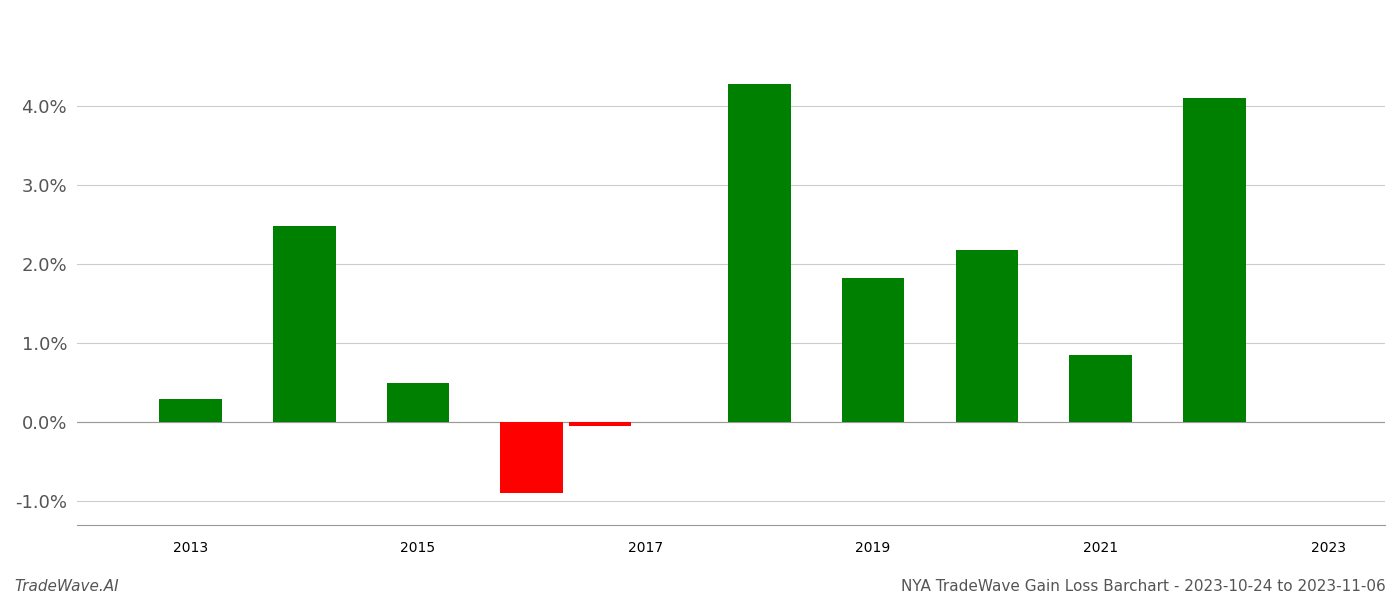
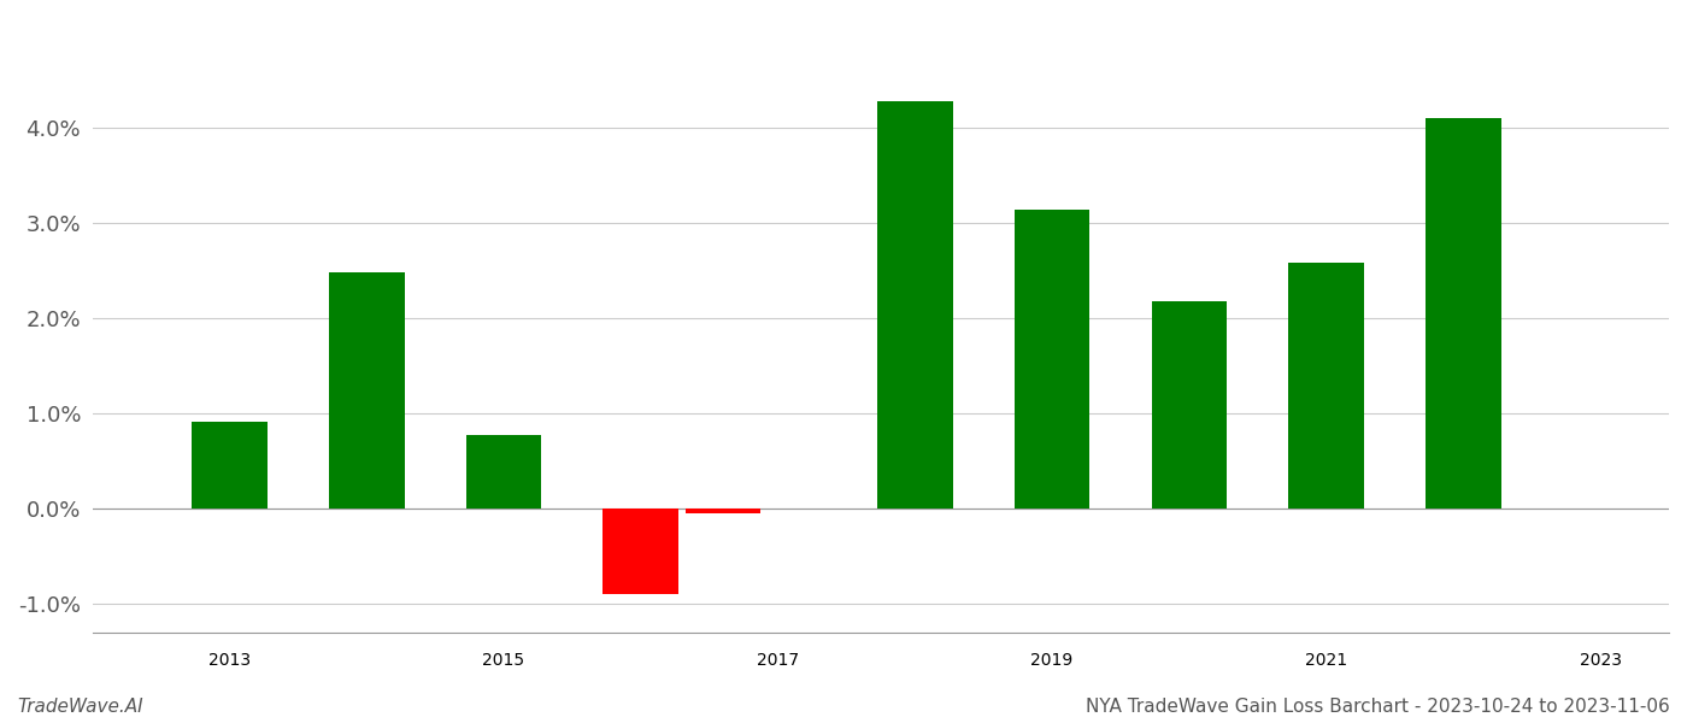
2013: 0.30% -> 0.92%
2015: 0.50% -> 0.78%
2019: 1.82% -> 3.14%
2021: 0.85% -> 2.58%
